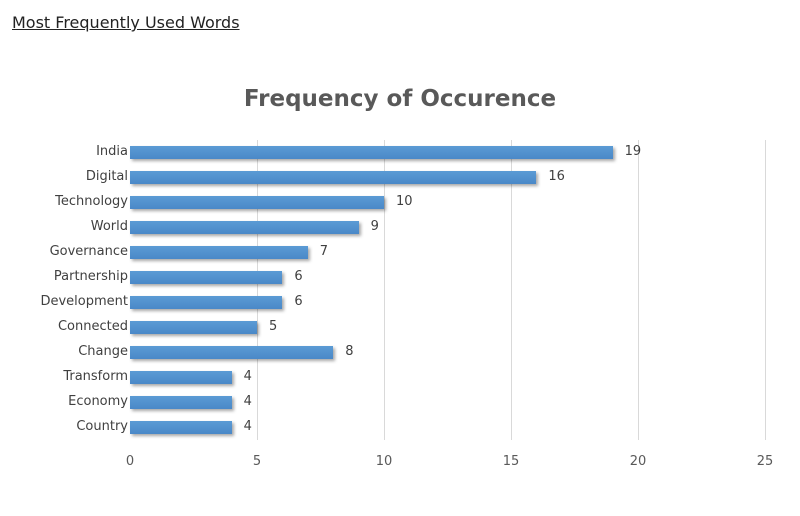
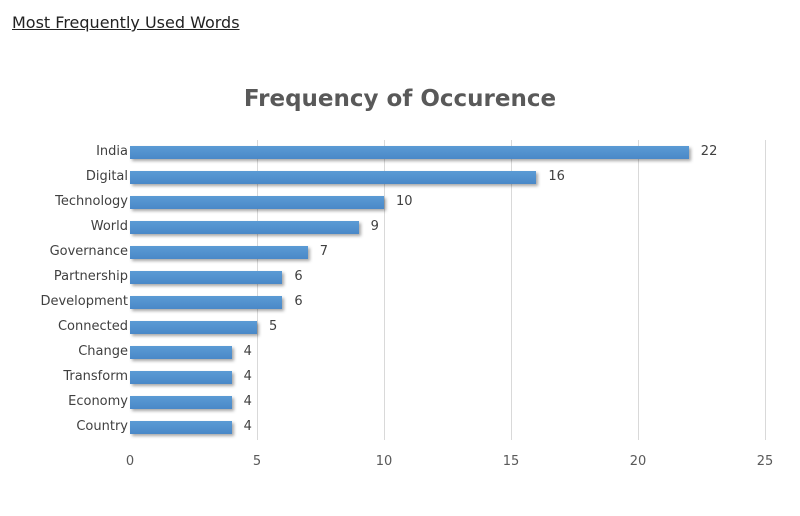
India: 19 -> 22
Change: 8 -> 4
